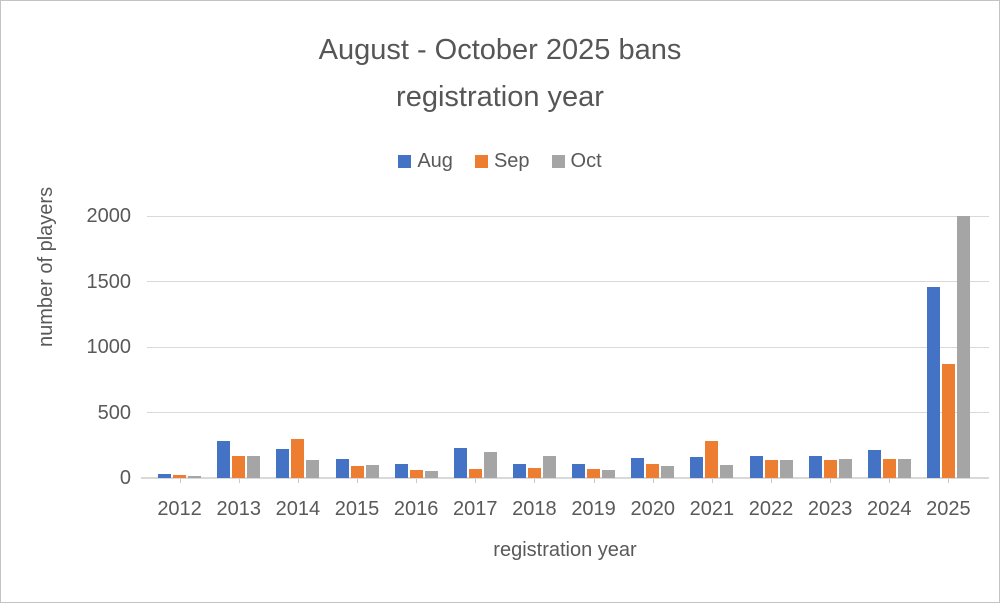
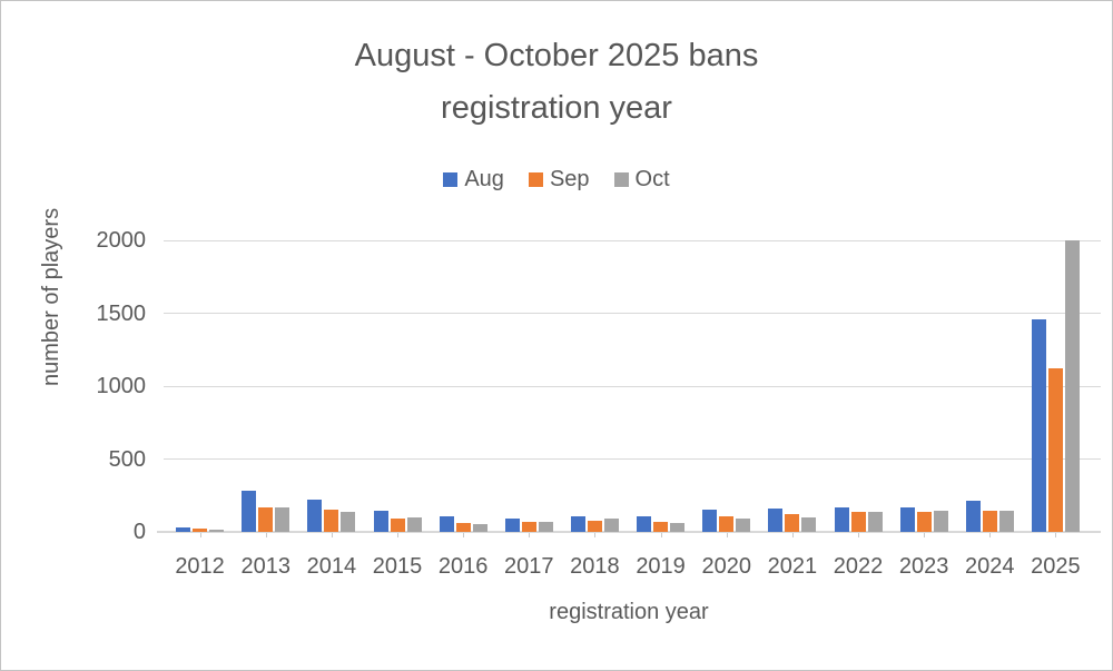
Sep/2014: 300 -> 150
Aug/2017: 230 -> 100
Oct/2017: 200 -> 70
Oct/2018: 170 -> 100
Sep/2021: 280 -> 120
Sep/2025: 870 -> 1120
